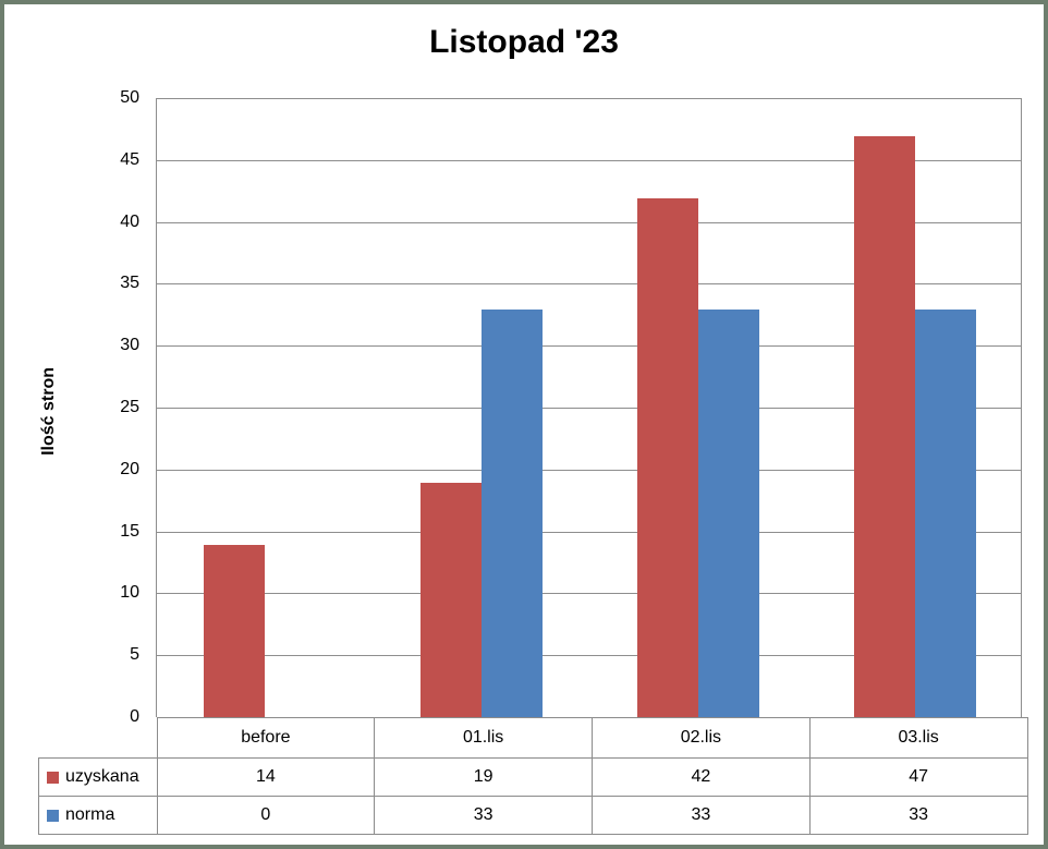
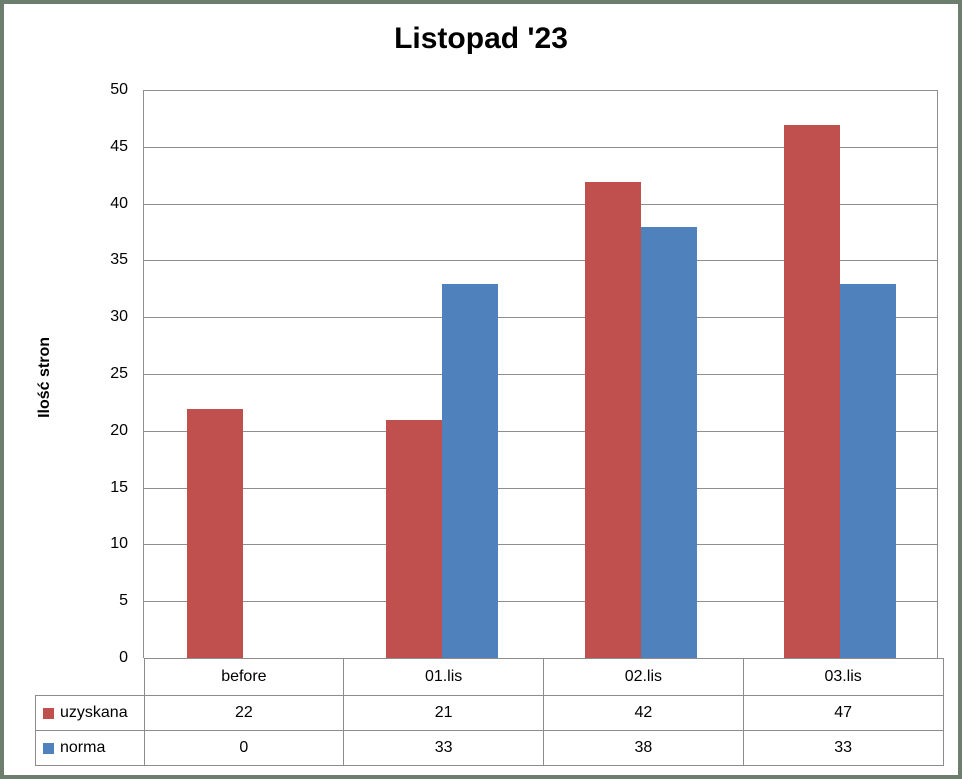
uzyskana/before: 14 -> 22
uzyskana/01.lis: 19 -> 21
norma/02.lis: 33 -> 38
